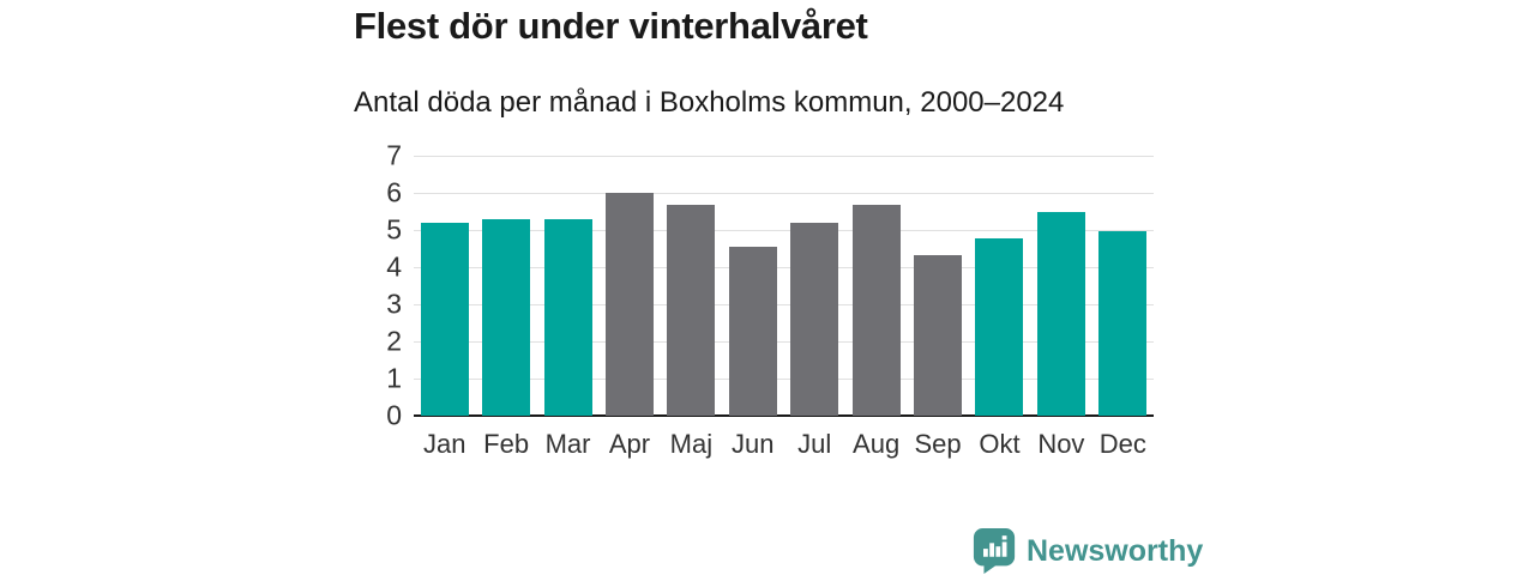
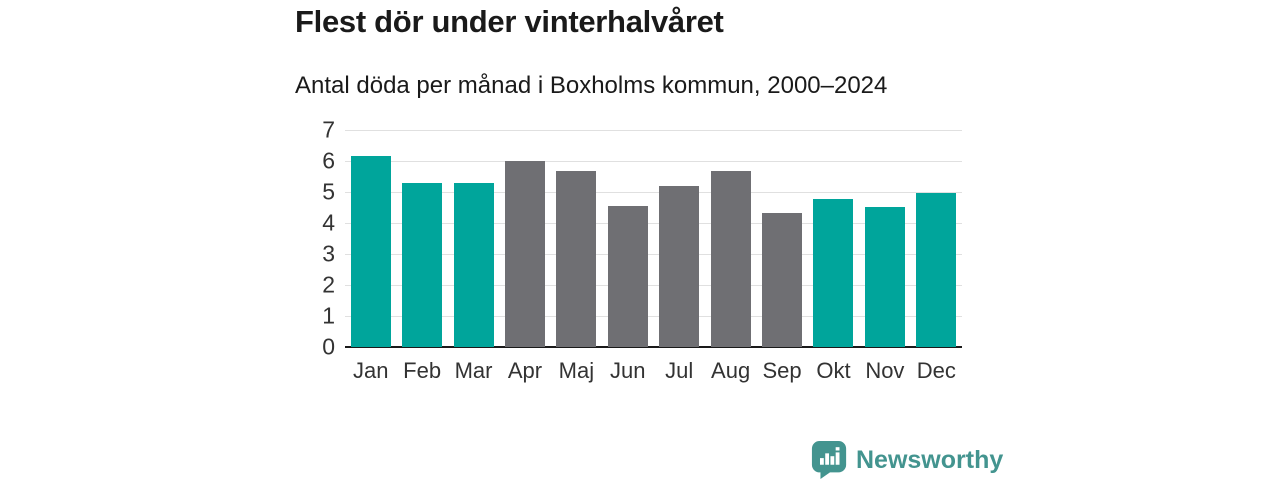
Jan: 5.2 -> 6.2
Nov: 5.5 -> 4.5
